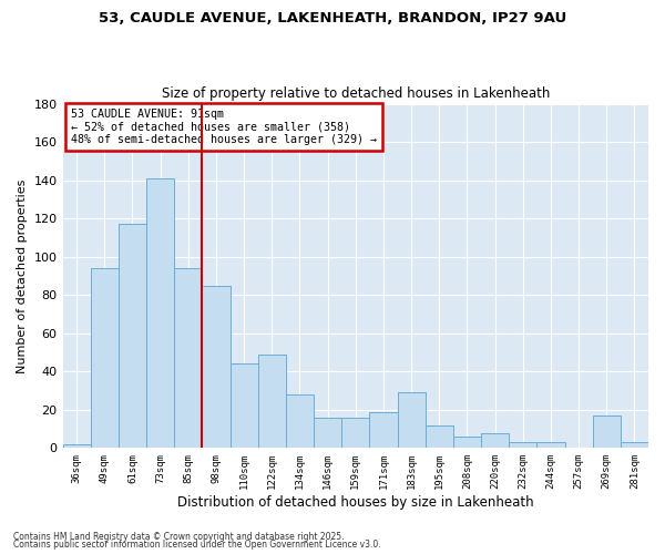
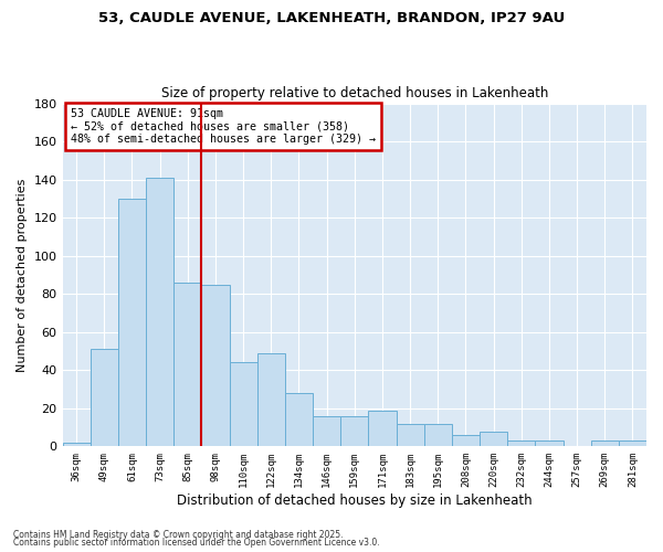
49sqm: 94 -> 51
61sqm: 117 -> 130
85sqm: 94 -> 86
183sqm: 29 -> 12
269sqm: 17 -> 3
